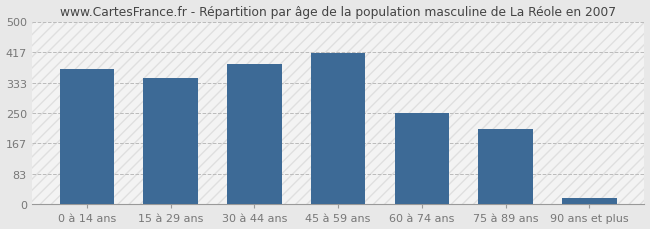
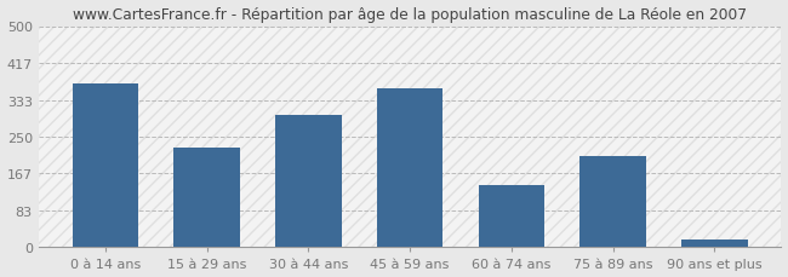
15 à 29 ans: 345 -> 225
30 à 44 ans: 385 -> 300
45 à 59 ans: 415 -> 360
60 à 74 ans: 250 -> 140
